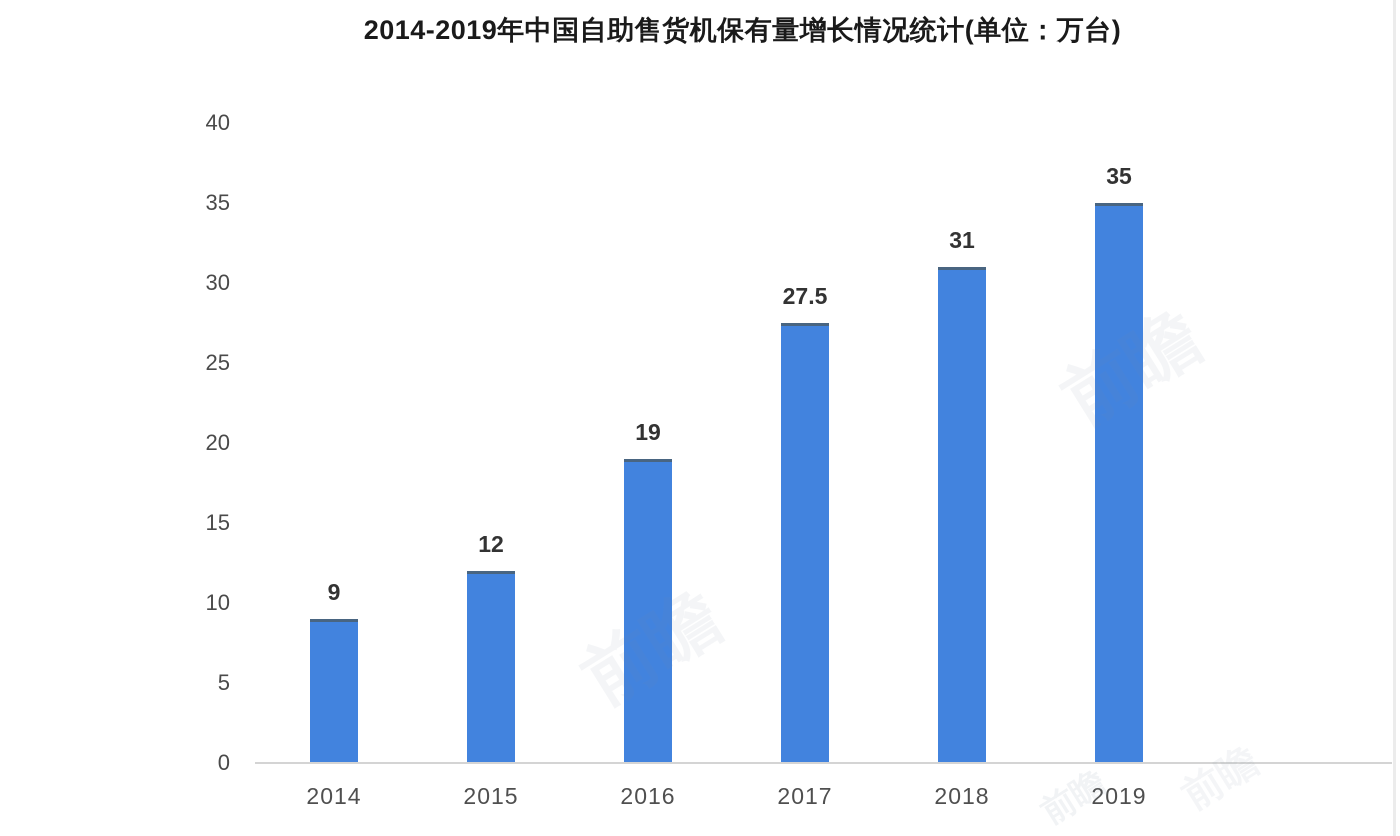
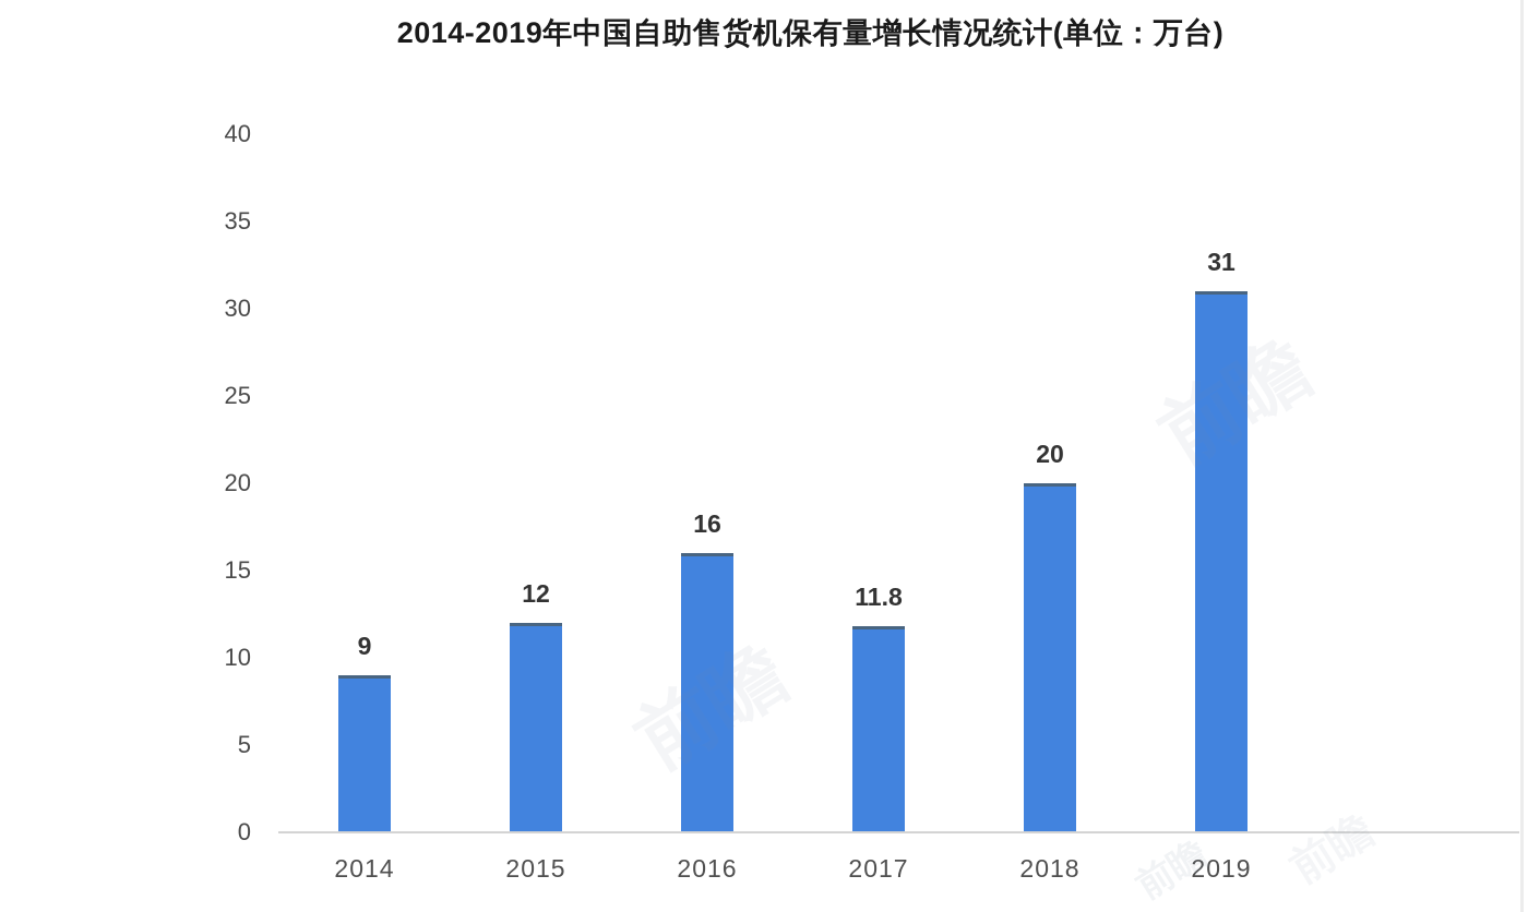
2016: 19 -> 16
2017: 27.5 -> 11.8
2018: 31 -> 20
2019: 35 -> 31
